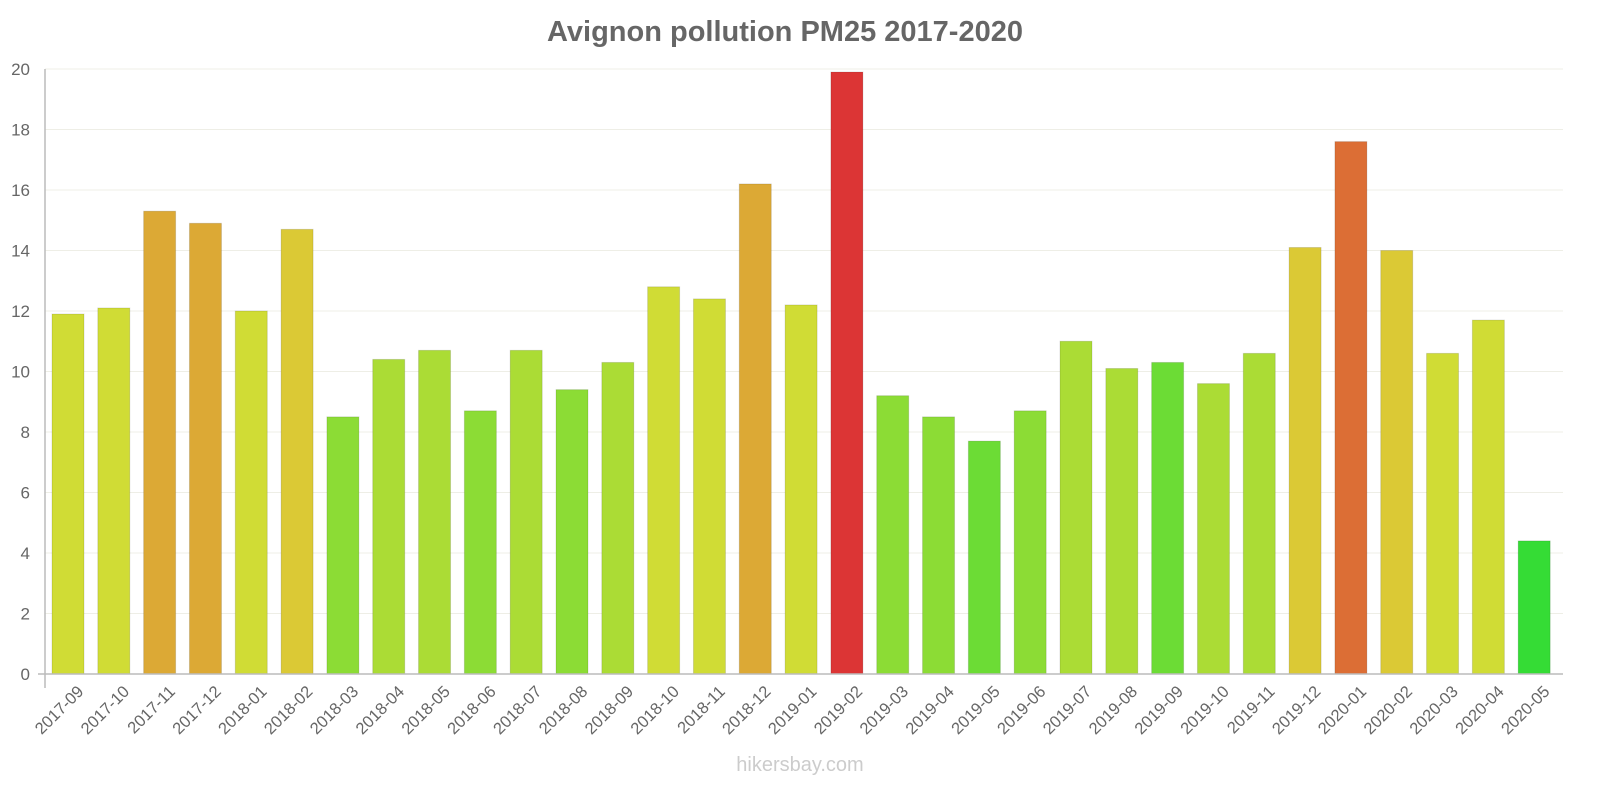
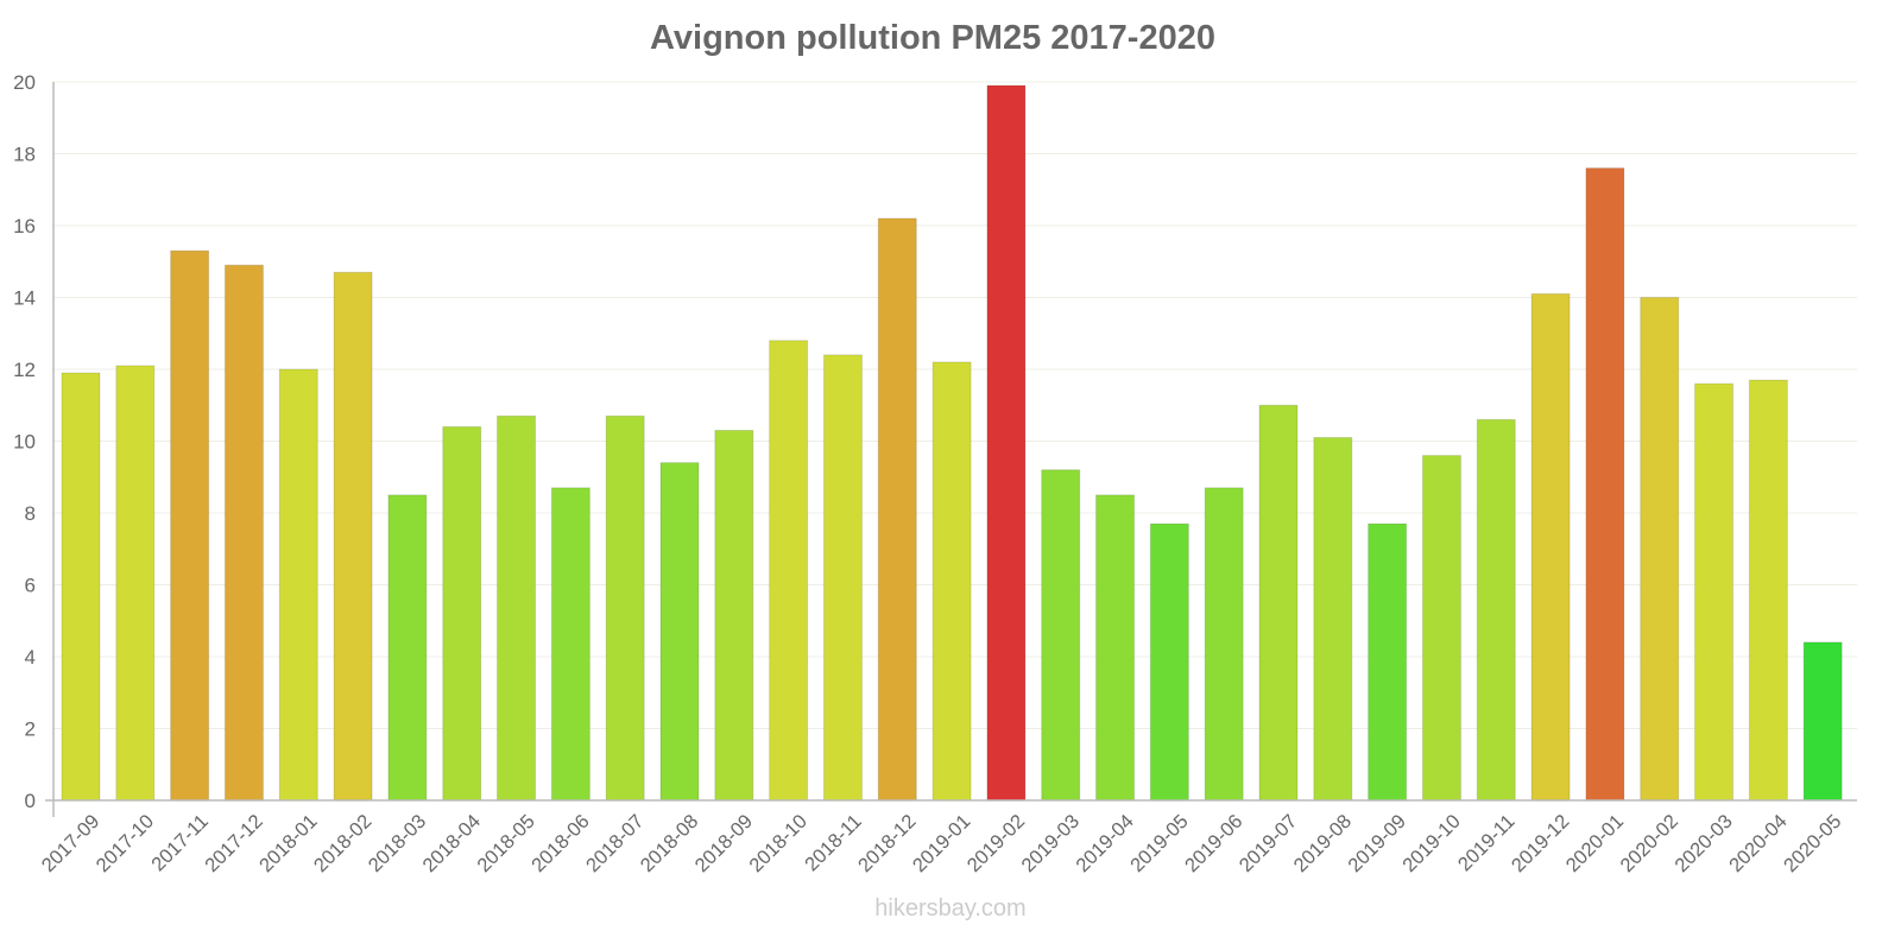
2019-09: 10.3 -> 7.7
2020-03: 10.6 -> 11.6
